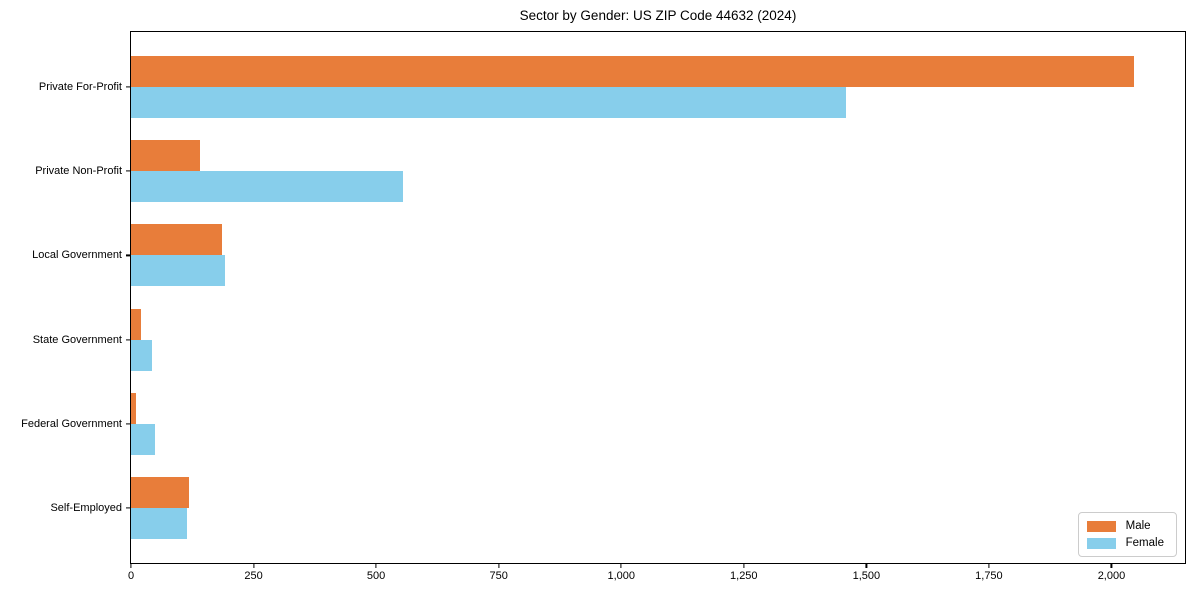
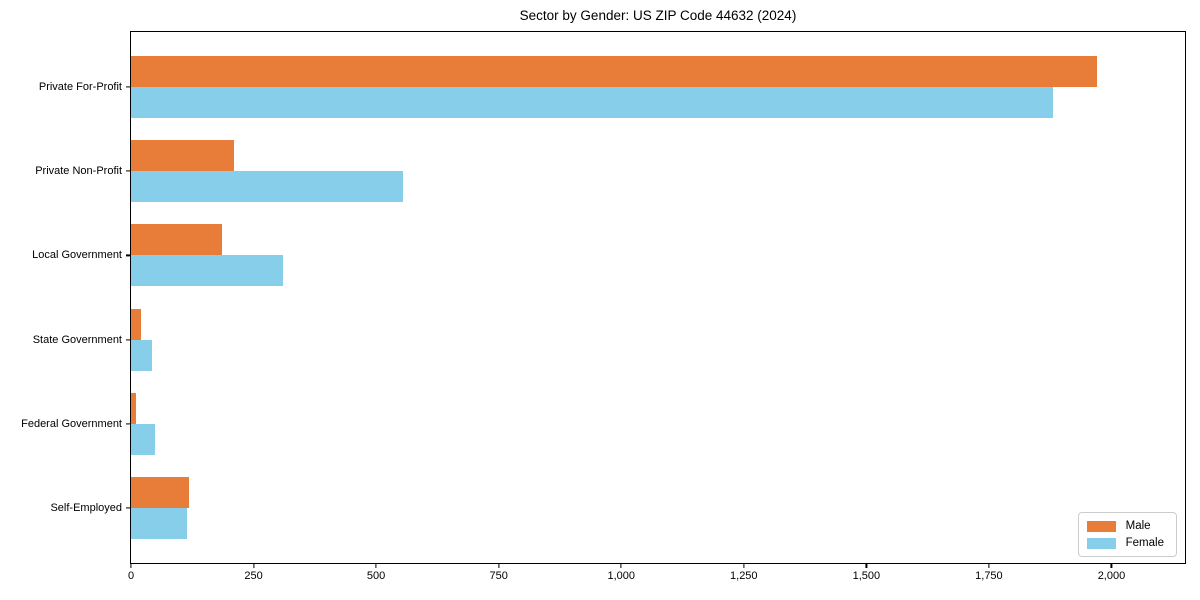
Male/Private For-Profit: 2040 -> 1970
Female/Private For-Profit: 1460 -> 1880
Male/Private Non-Profit: 140 -> 210
Female/Local Government: 190 -> 310
